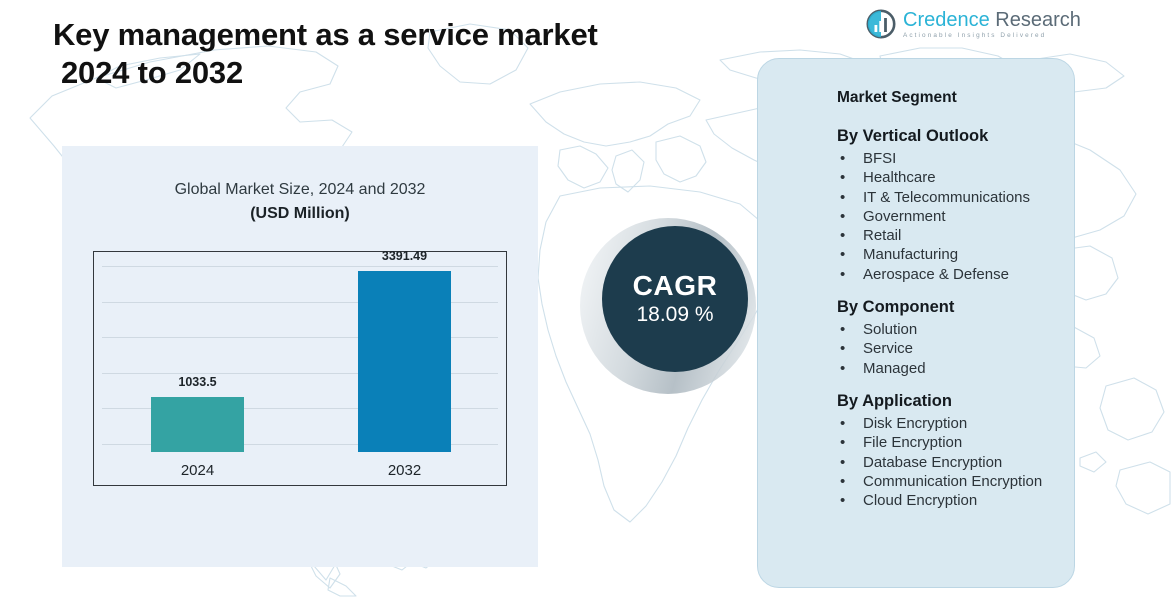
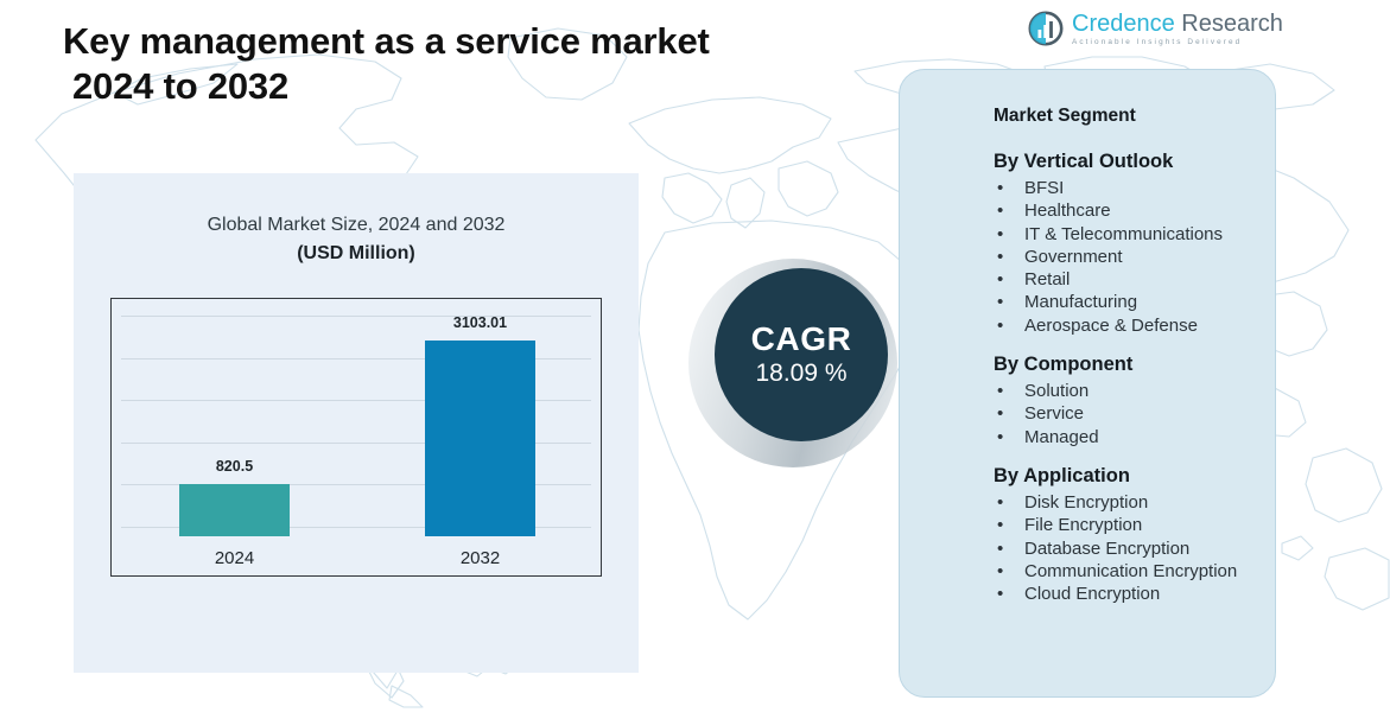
2024: 1033.5 -> 820.5
2032: 3391.49 -> 3103.01
